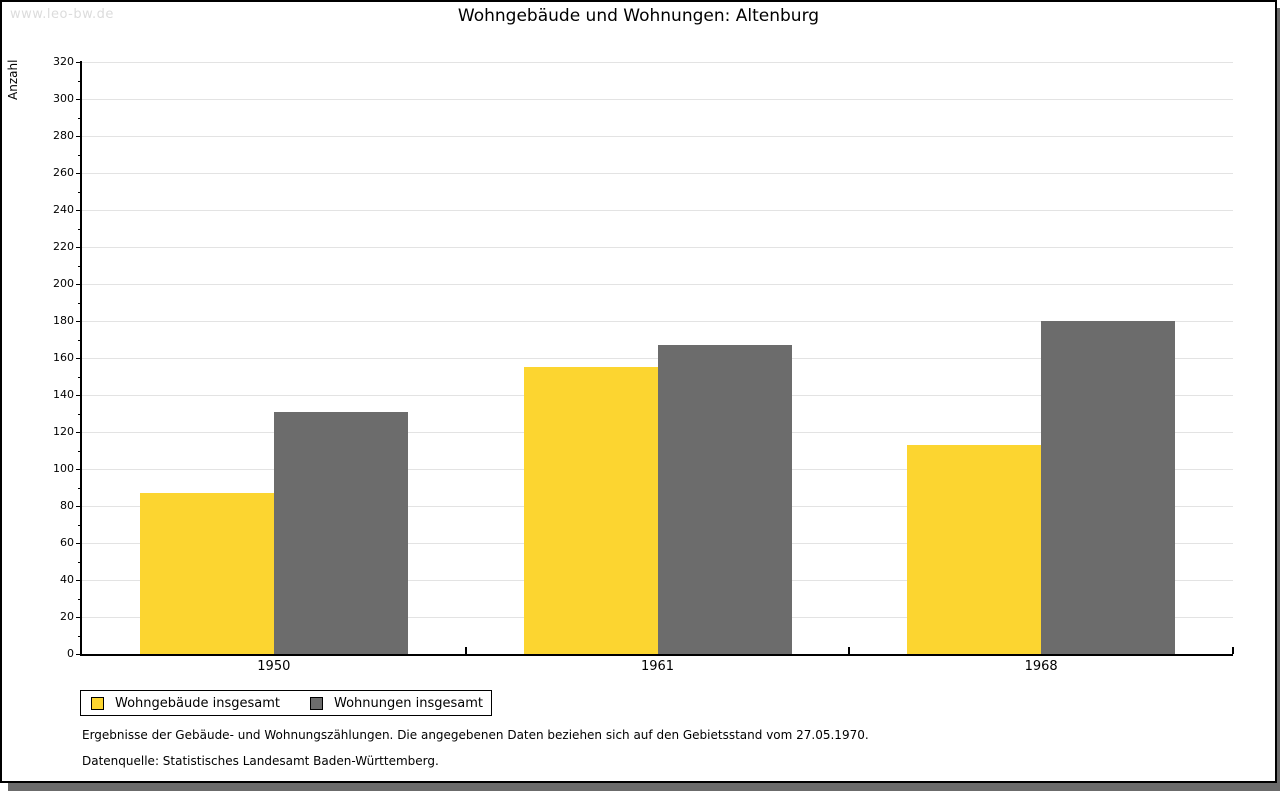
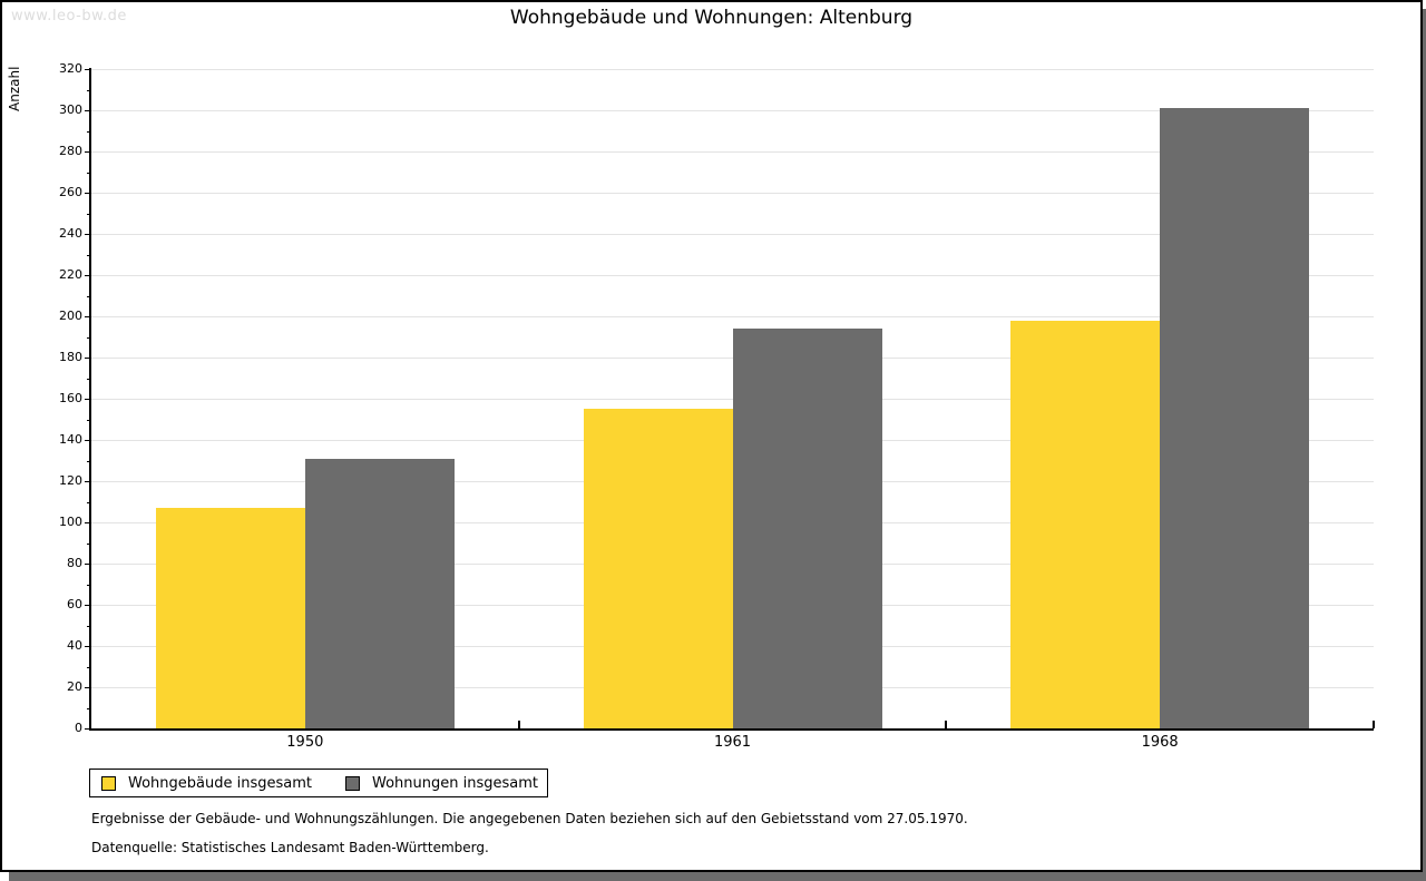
Wohngebäude insgesamt/1950: 87 -> 107
Wohnungen insgesamt/1961: 167 -> 194
Wohngebäude insgesamt/1968: 113 -> 198
Wohnungen insgesamt/1968: 180 -> 301
